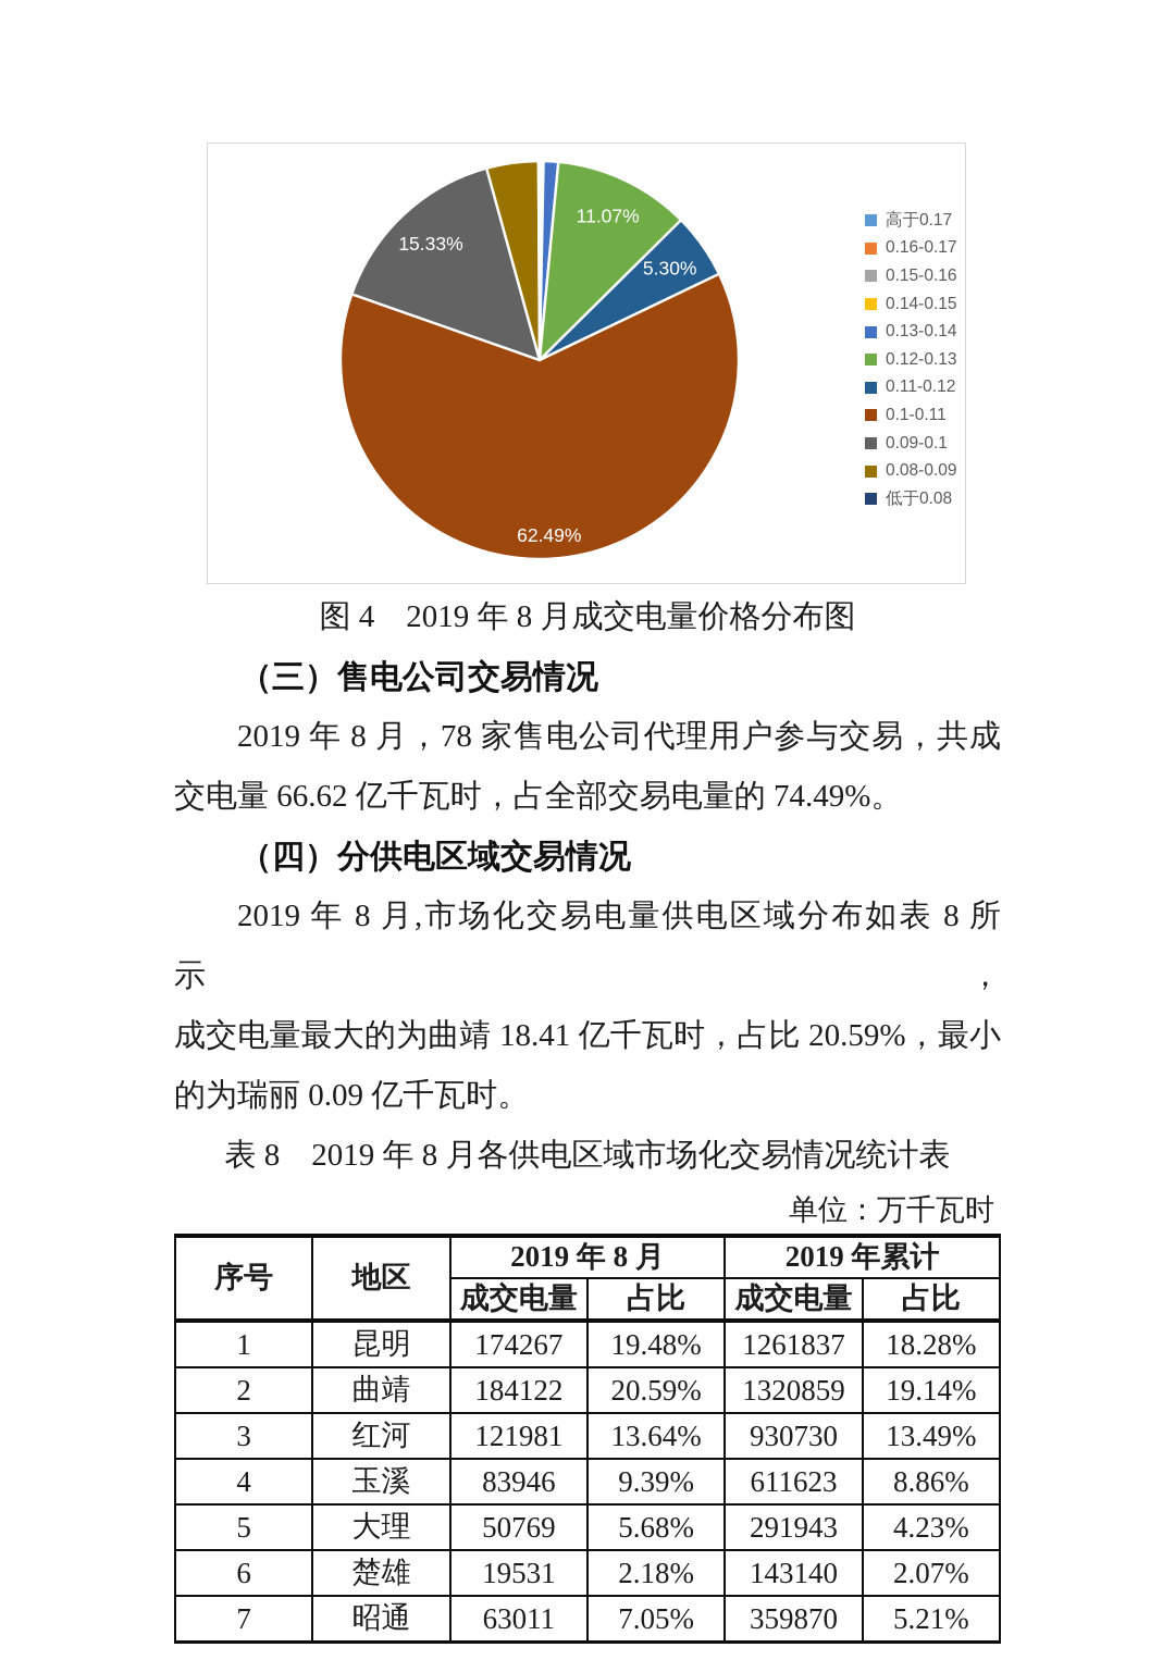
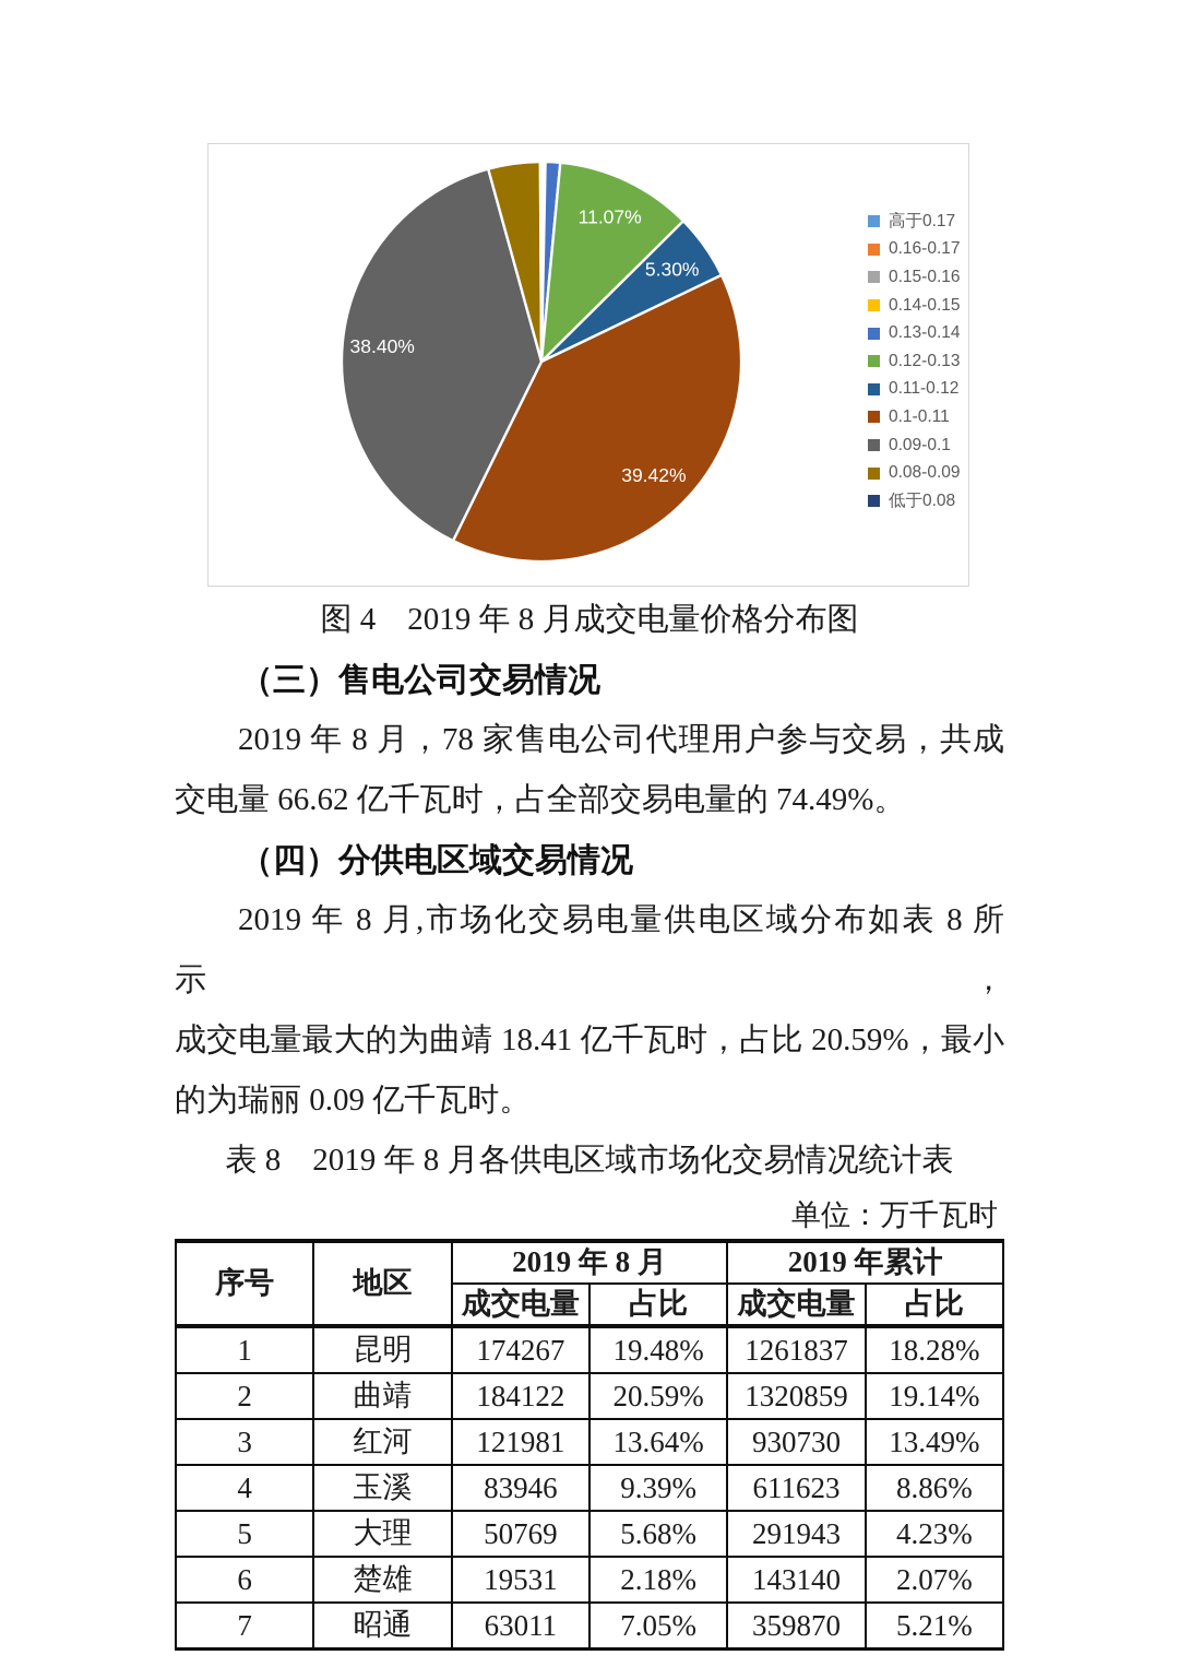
0.1-0.11: 62.49% -> 39.42%
0.09-0.1: 15.33% -> 38.40%
